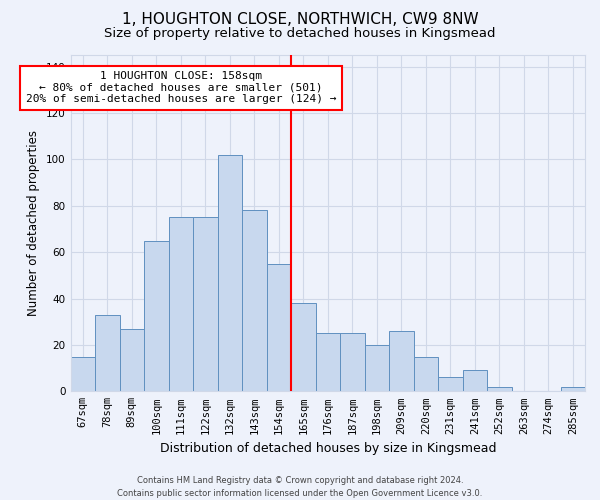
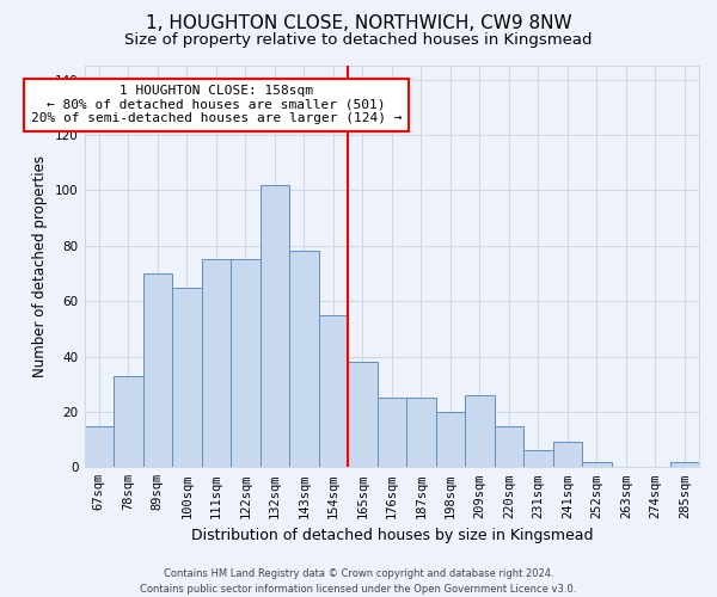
89sqm: 27 -> 70
